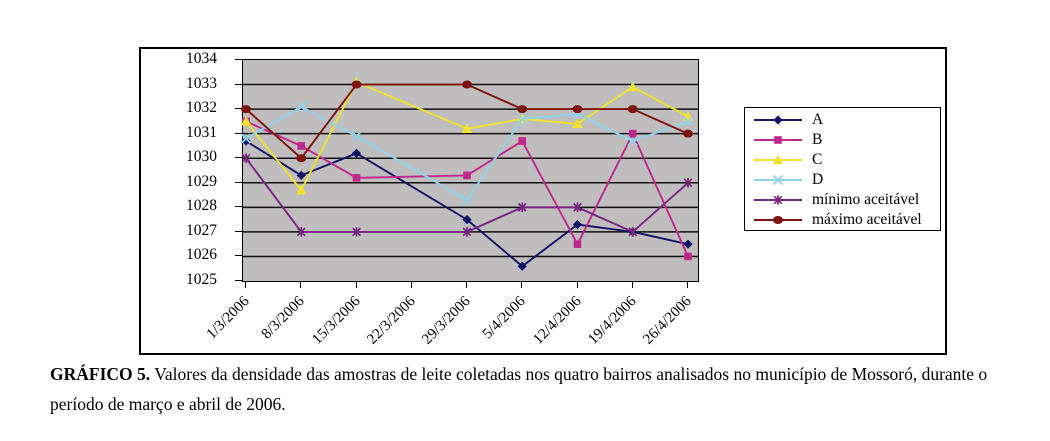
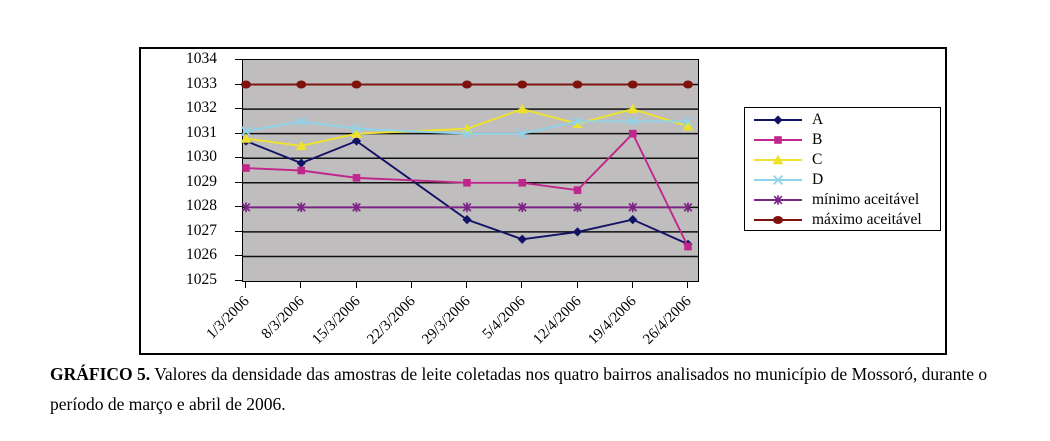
B/1/3/2006: 1031.5 -> 1029.6
C/1/3/2006: 1031.5 -> 1030.8
D/1/3/2006: 1030.8 -> 1031.1
mínimo aceitável/1/3/2006: 1030 -> 1028
máximo aceitável/1/3/2006: 1032 -> 1033
A/8/3/2006: 1029.3 -> 1029.8
B/8/3/2006: 1030.5 -> 1029.5
C/8/3/2006: 1028.7 -> 1030.5
D/8/3/2006: 1032.1 -> 1031.5
mínimo aceitável/8/3/2006: 1027 -> 1028
máximo aceitável/8/3/2006: 1030 -> 1033
A/15/3/2006: 1030.2 -> 1030.7
C/15/3/2006: 1033.1 -> 1031.0
D/15/3/2006: 1030.9 -> 1031.2
mínimo aceitável/15/3/2006: 1027 -> 1028
B/29/3/2006: 1029.3 -> 1029.0
D/29/3/2006: 1028.3 -> 1031.0
mínimo aceitável/29/3/2006: 1027 -> 1028
A/5/4/2006: 1025.6 -> 1026.7
B/5/4/2006: 1030.7 -> 1029.0
C/5/4/2006: 1031.6 -> 1032.0
D/5/4/2006: 1031.6 -> 1031.0
máximo aceitável/5/4/2006: 1032 -> 1033
A/12/4/2006: 1027.3 -> 1027.0
B/12/4/2006: 1026.5 -> 1028.7
D/12/4/2006: 1031.8 -> 1031.5
máximo aceitável/12/4/2006: 1032 -> 1033
A/19/4/2006: 1027.0 -> 1027.5
C/19/4/2006: 1032.9 -> 1032.0
D/19/4/2006: 1030.7 -> 1031.5
mínimo aceitável/19/4/2006: 1027 -> 1028
máximo aceitável/19/4/2006: 1032 -> 1033
B/26/4/2006: 1026.0 -> 1026.4
C/26/4/2006: 1031.7 -> 1031.3
mínimo aceitável/26/4/2006: 1029 -> 1028
máximo aceitável/26/4/2006: 1031 -> 1033
